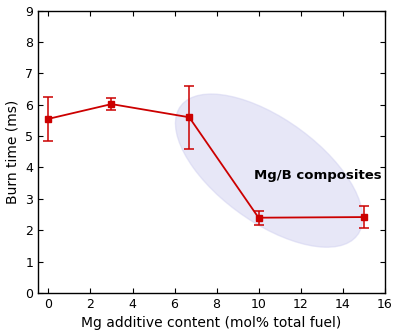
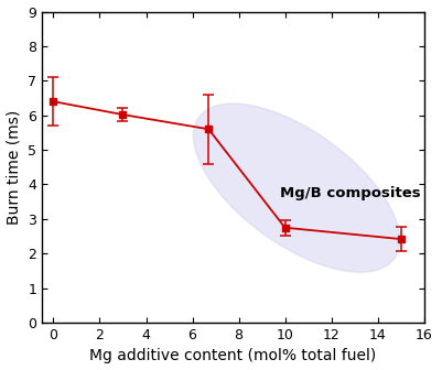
0: 5.55 -> 6.40
10: 2.40 -> 2.75
